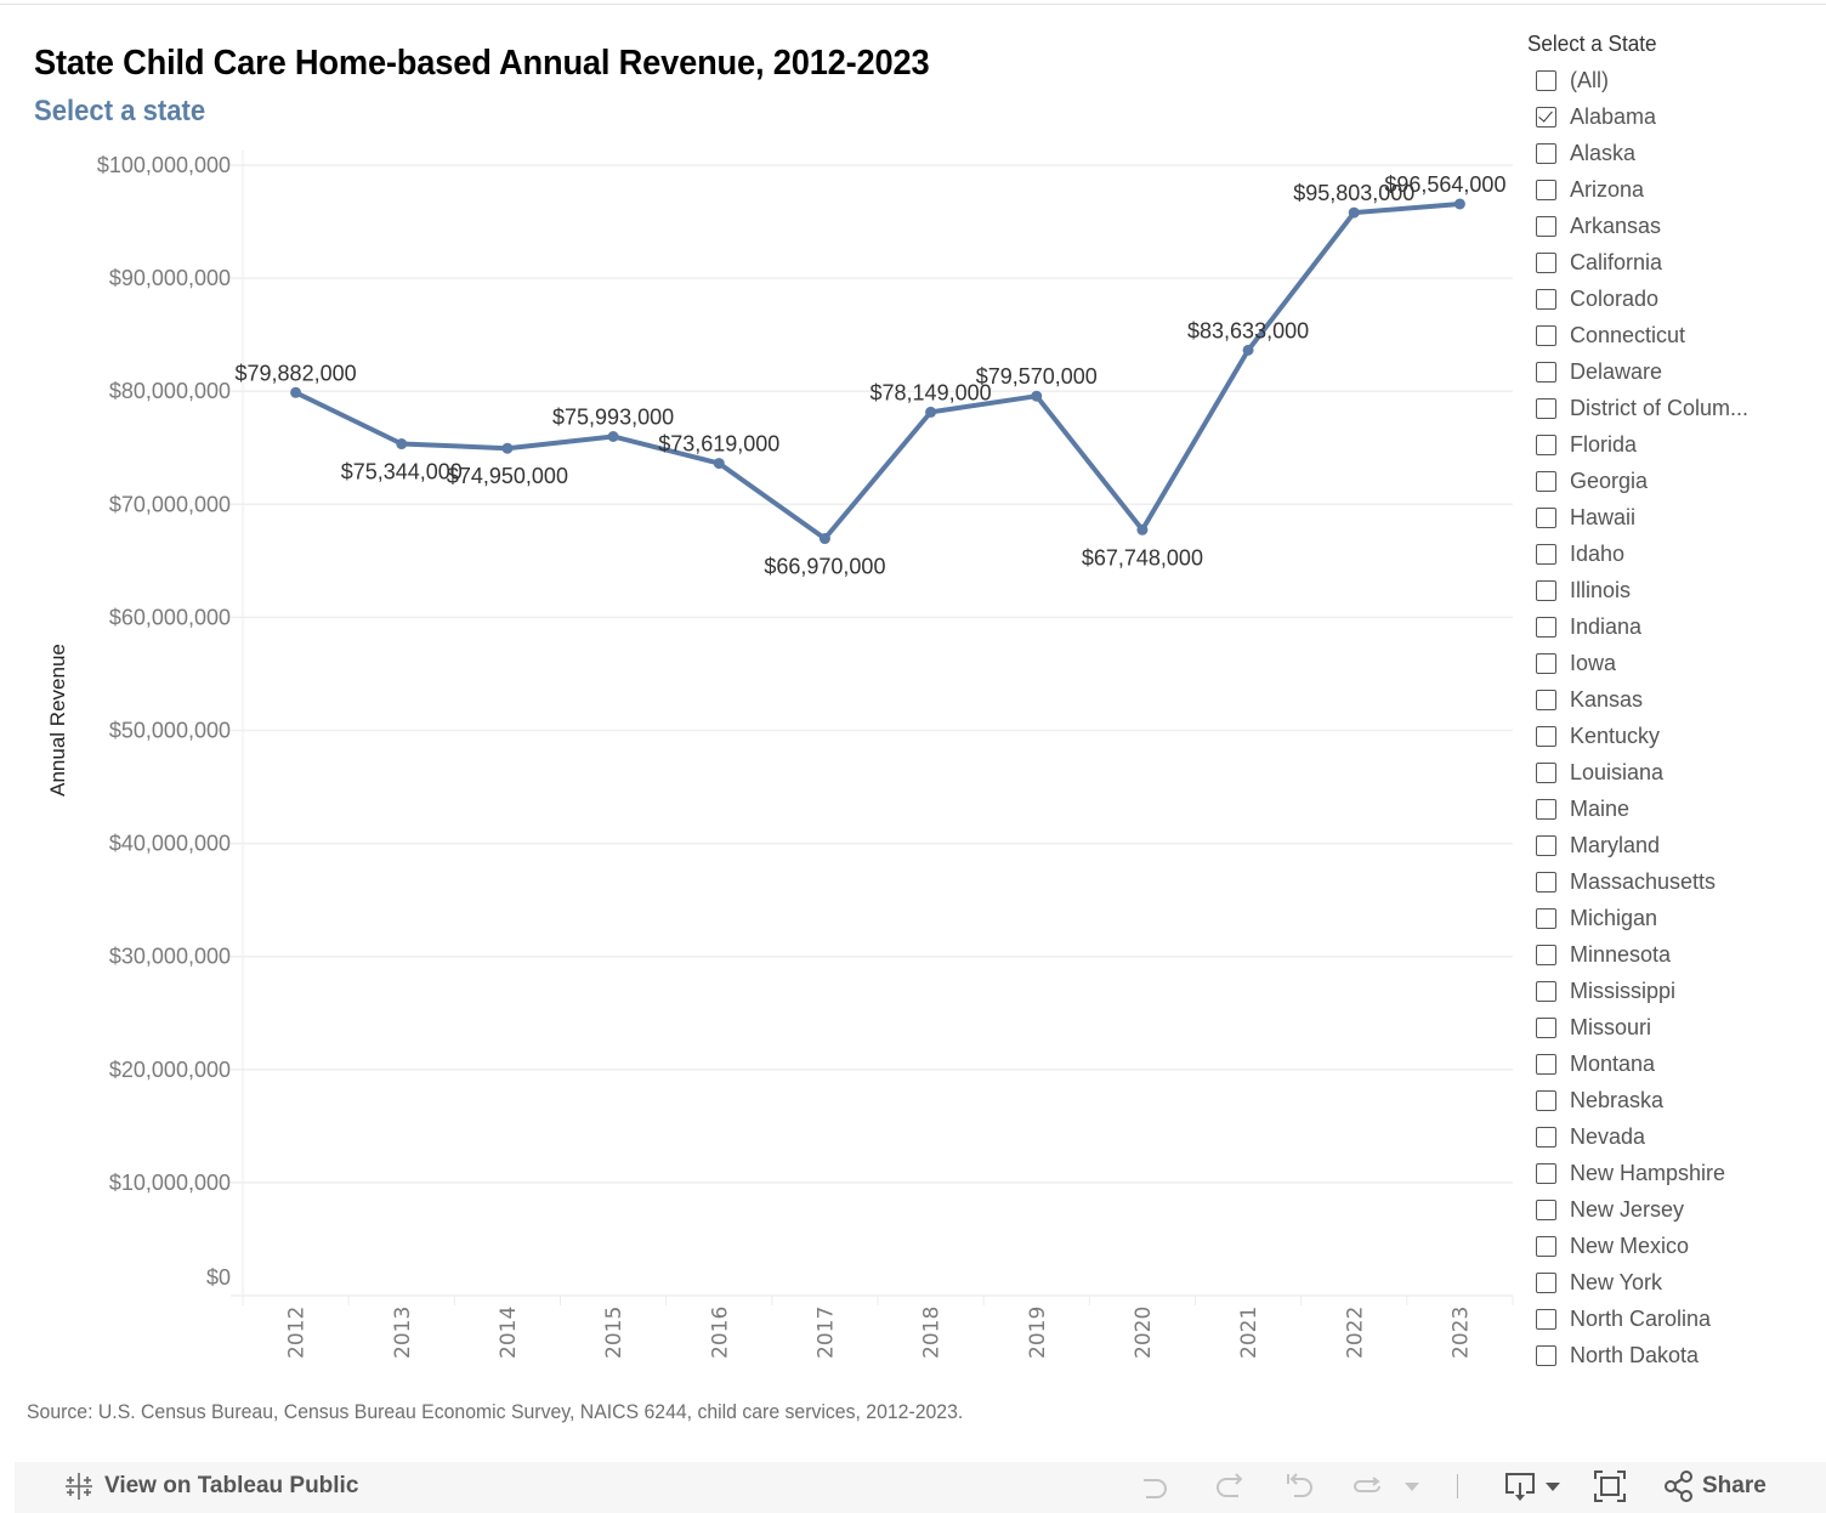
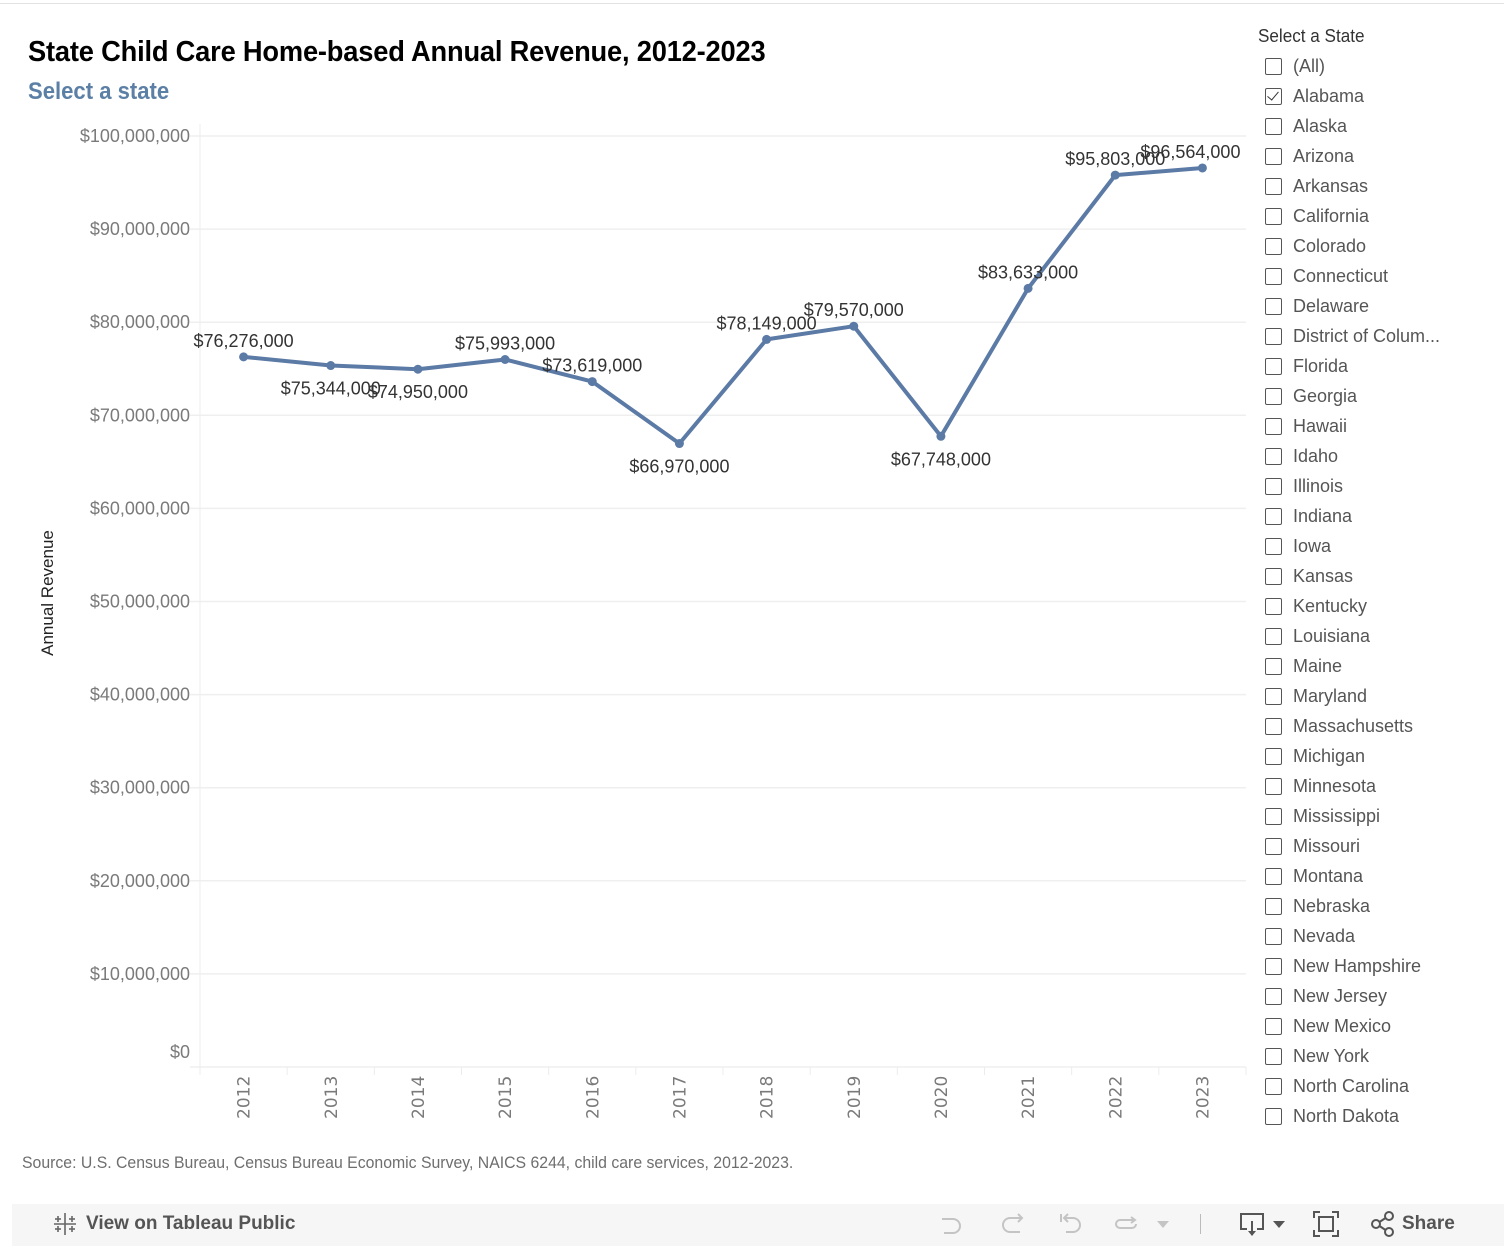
2012: $79,882,000 -> $76,276,000
